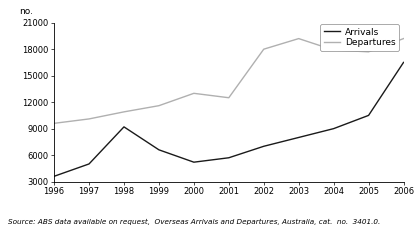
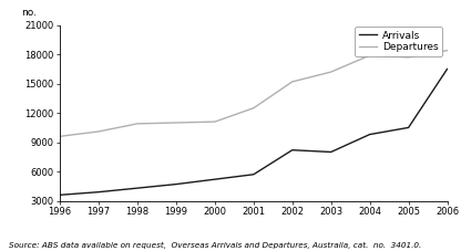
Arrivals/1997: 5000 -> 3900
Arrivals/1998: 9200 -> 4300
Arrivals/1999: 6600 -> 4700
Departures/1999: 11600 -> 11000
Departures/2000: 13000 -> 11100
Arrivals/2002: 7000 -> 8200
Departures/2002: 18000 -> 15200
Departures/2003: 19200 -> 16200
Arrivals/2004: 9000 -> 9800
Departures/2006: 19200 -> 18400
